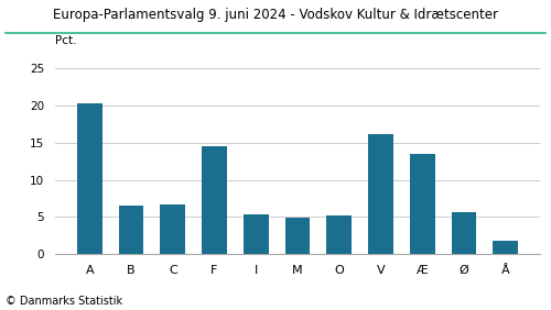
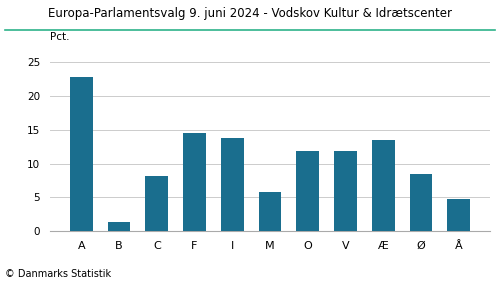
A: 20.3 -> 22.8
B: 6.6 -> 1.4
C: 6.7 -> 8.2
I: 5.4 -> 13.8
M: 4.9 -> 5.8
O: 5.2 -> 11.8
V: 16.1 -> 11.8
Ø: 5.6 -> 8.4
Å: 1.8 -> 4.8
